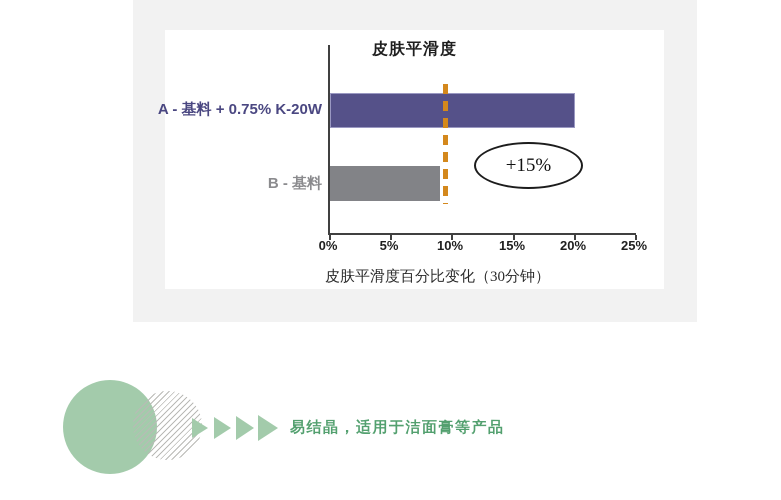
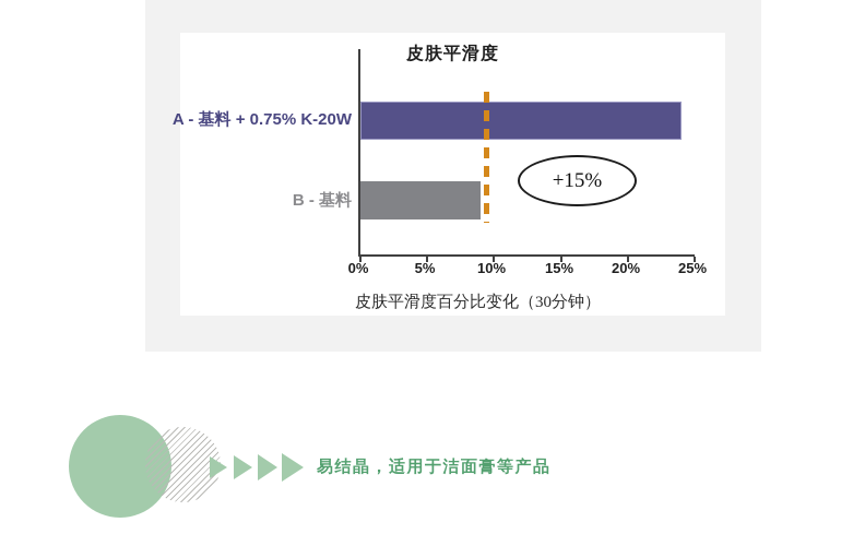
A - 基料 + 0.75% K-20W: 20% -> 24%
